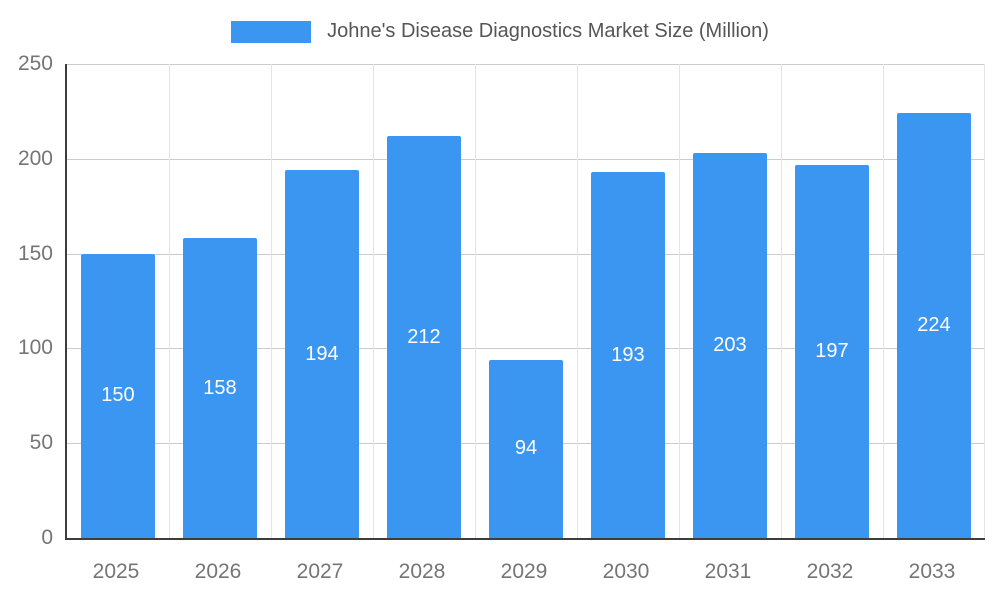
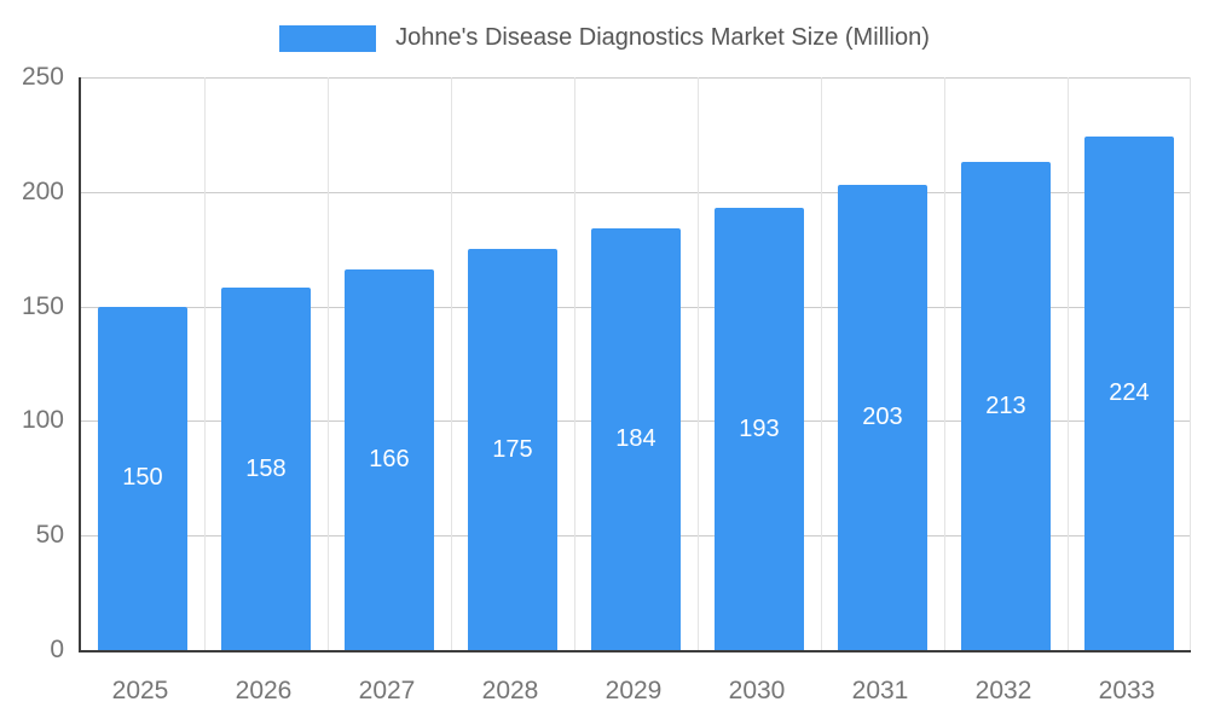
2027: 194 -> 166
2028: 212 -> 175
2029: 94 -> 184
2032: 197 -> 213
